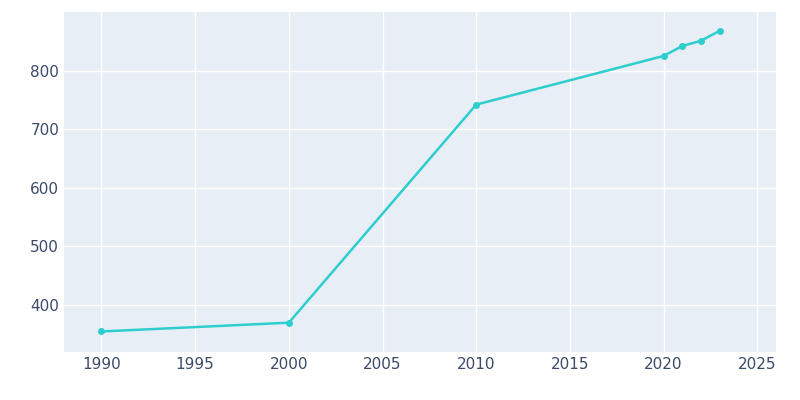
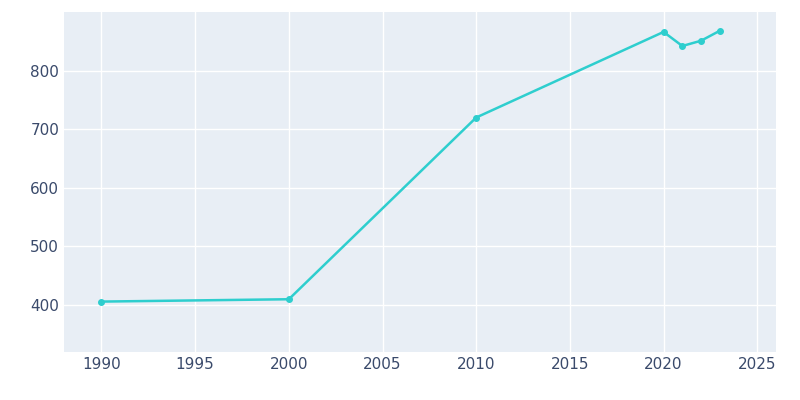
1990: 355 -> 406
2000: 370 -> 410
2010: 742 -> 720
2020: 825 -> 866
